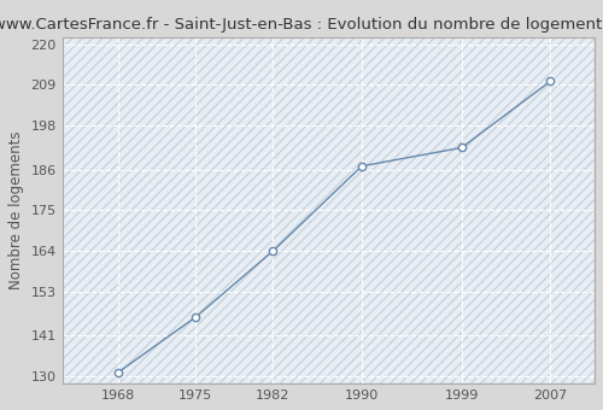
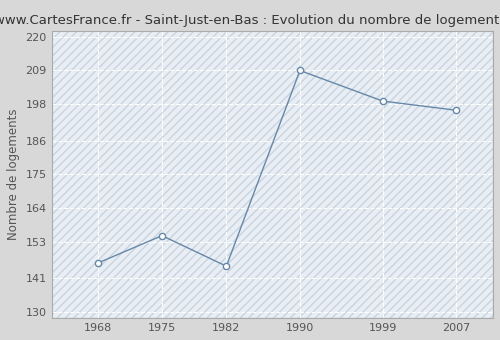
1968: 131 -> 146
1975: 146 -> 155
1982: 164 -> 145
1990: 187 -> 209
1999: 192 -> 199
2007: 210 -> 196
